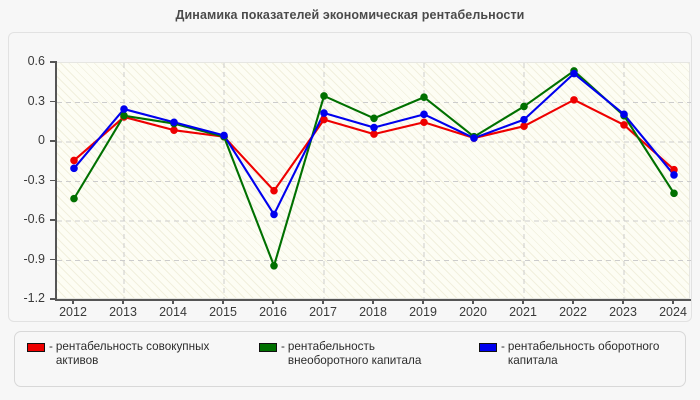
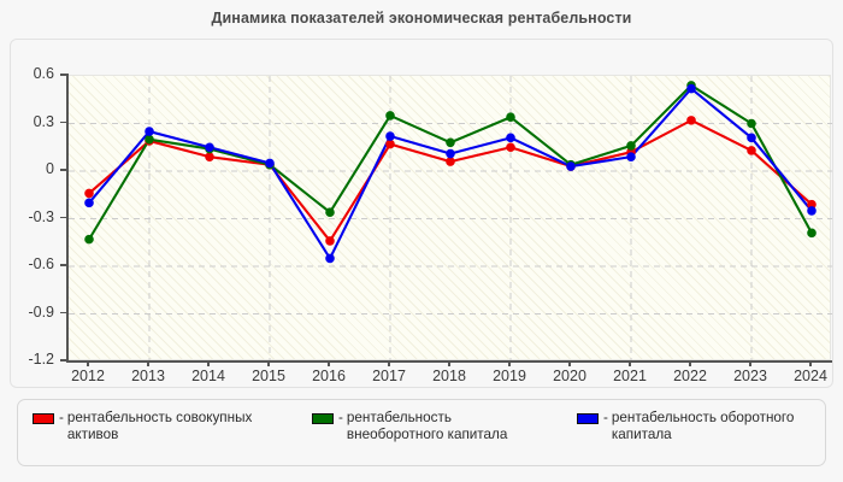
рентабельность совокупных активов/2016: -0.37 -> -0.44
рентабельность внеоборотного капитала/2016: -0.94 -> -0.26
рентабельность внеоборотного капитала/2021: 0.27 -> 0.16
рентабельность оборотного капитала/2021: 0.17 -> 0.09
рентабельность внеоборотного капитала/2023: 0.20 -> 0.30
